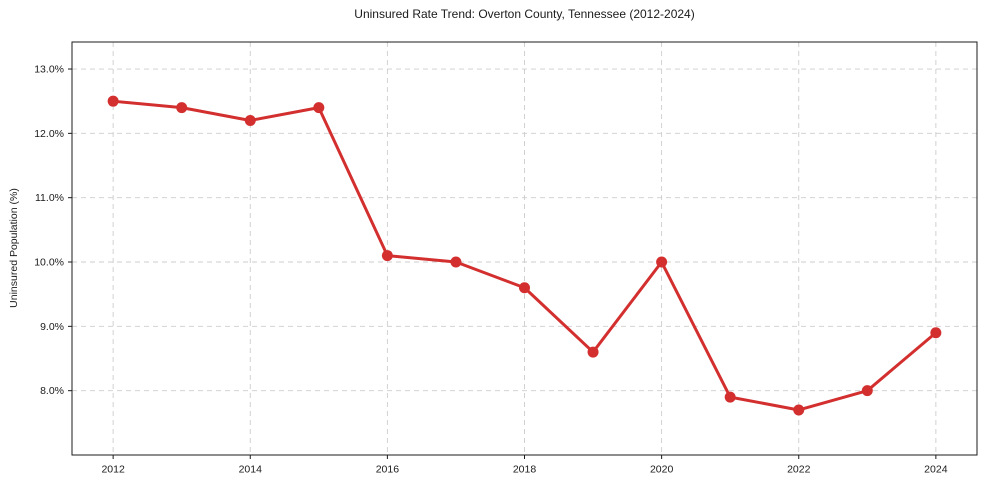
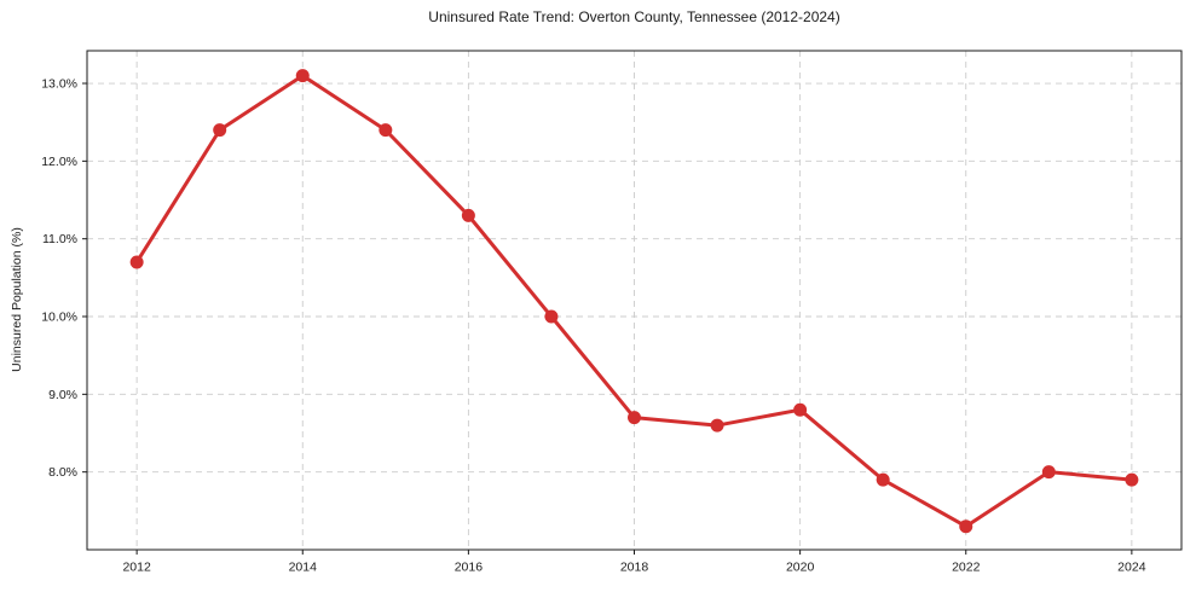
2012: 12.5% -> 10.7%
2014: 12.2% -> 13.1%
2016: 10.1% -> 11.3%
2018: 9.6% -> 8.7%
2020: 10.0% -> 8.8%
2022: 7.7% -> 7.3%
2024: 8.9% -> 7.9%
